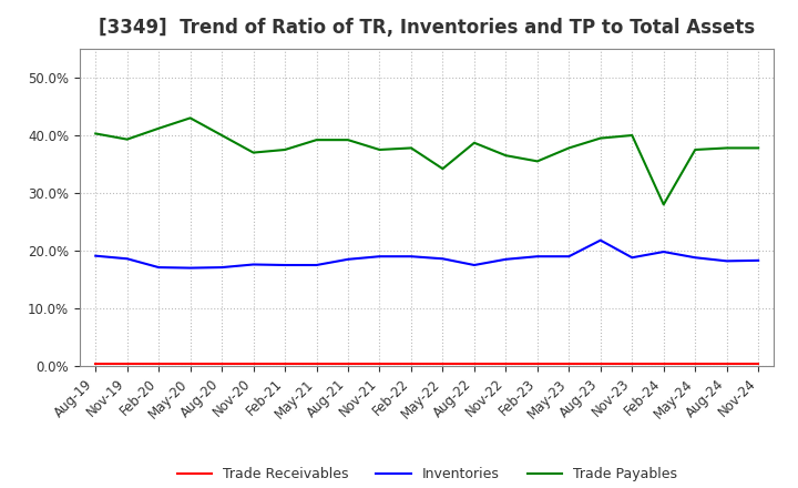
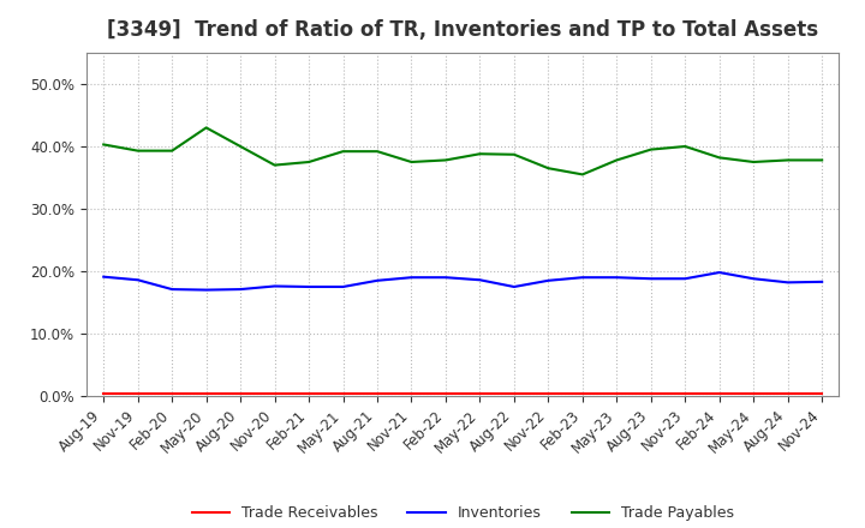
Trade Payables/Feb-20: 41.2% -> 39.3%
Trade Payables/May-22: 34.2% -> 38.8%
Inventories/Aug-23: 21.8% -> 18.8%
Trade Payables/Feb-24: 28.0% -> 38.2%
